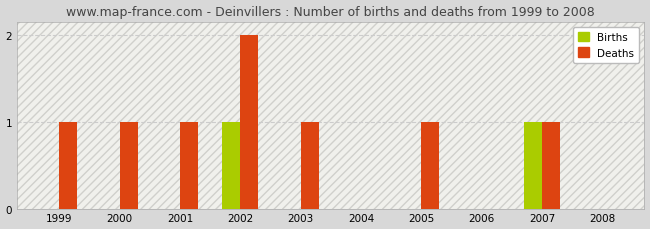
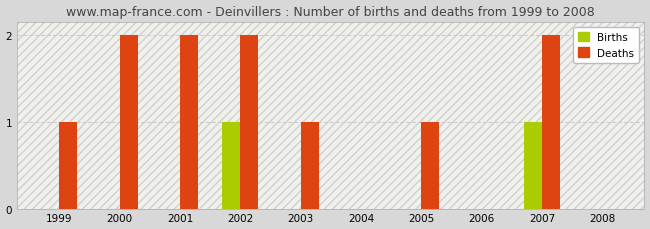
Deaths/2000: 1 -> 2
Deaths/2001: 1 -> 2
Deaths/2007: 1 -> 2
